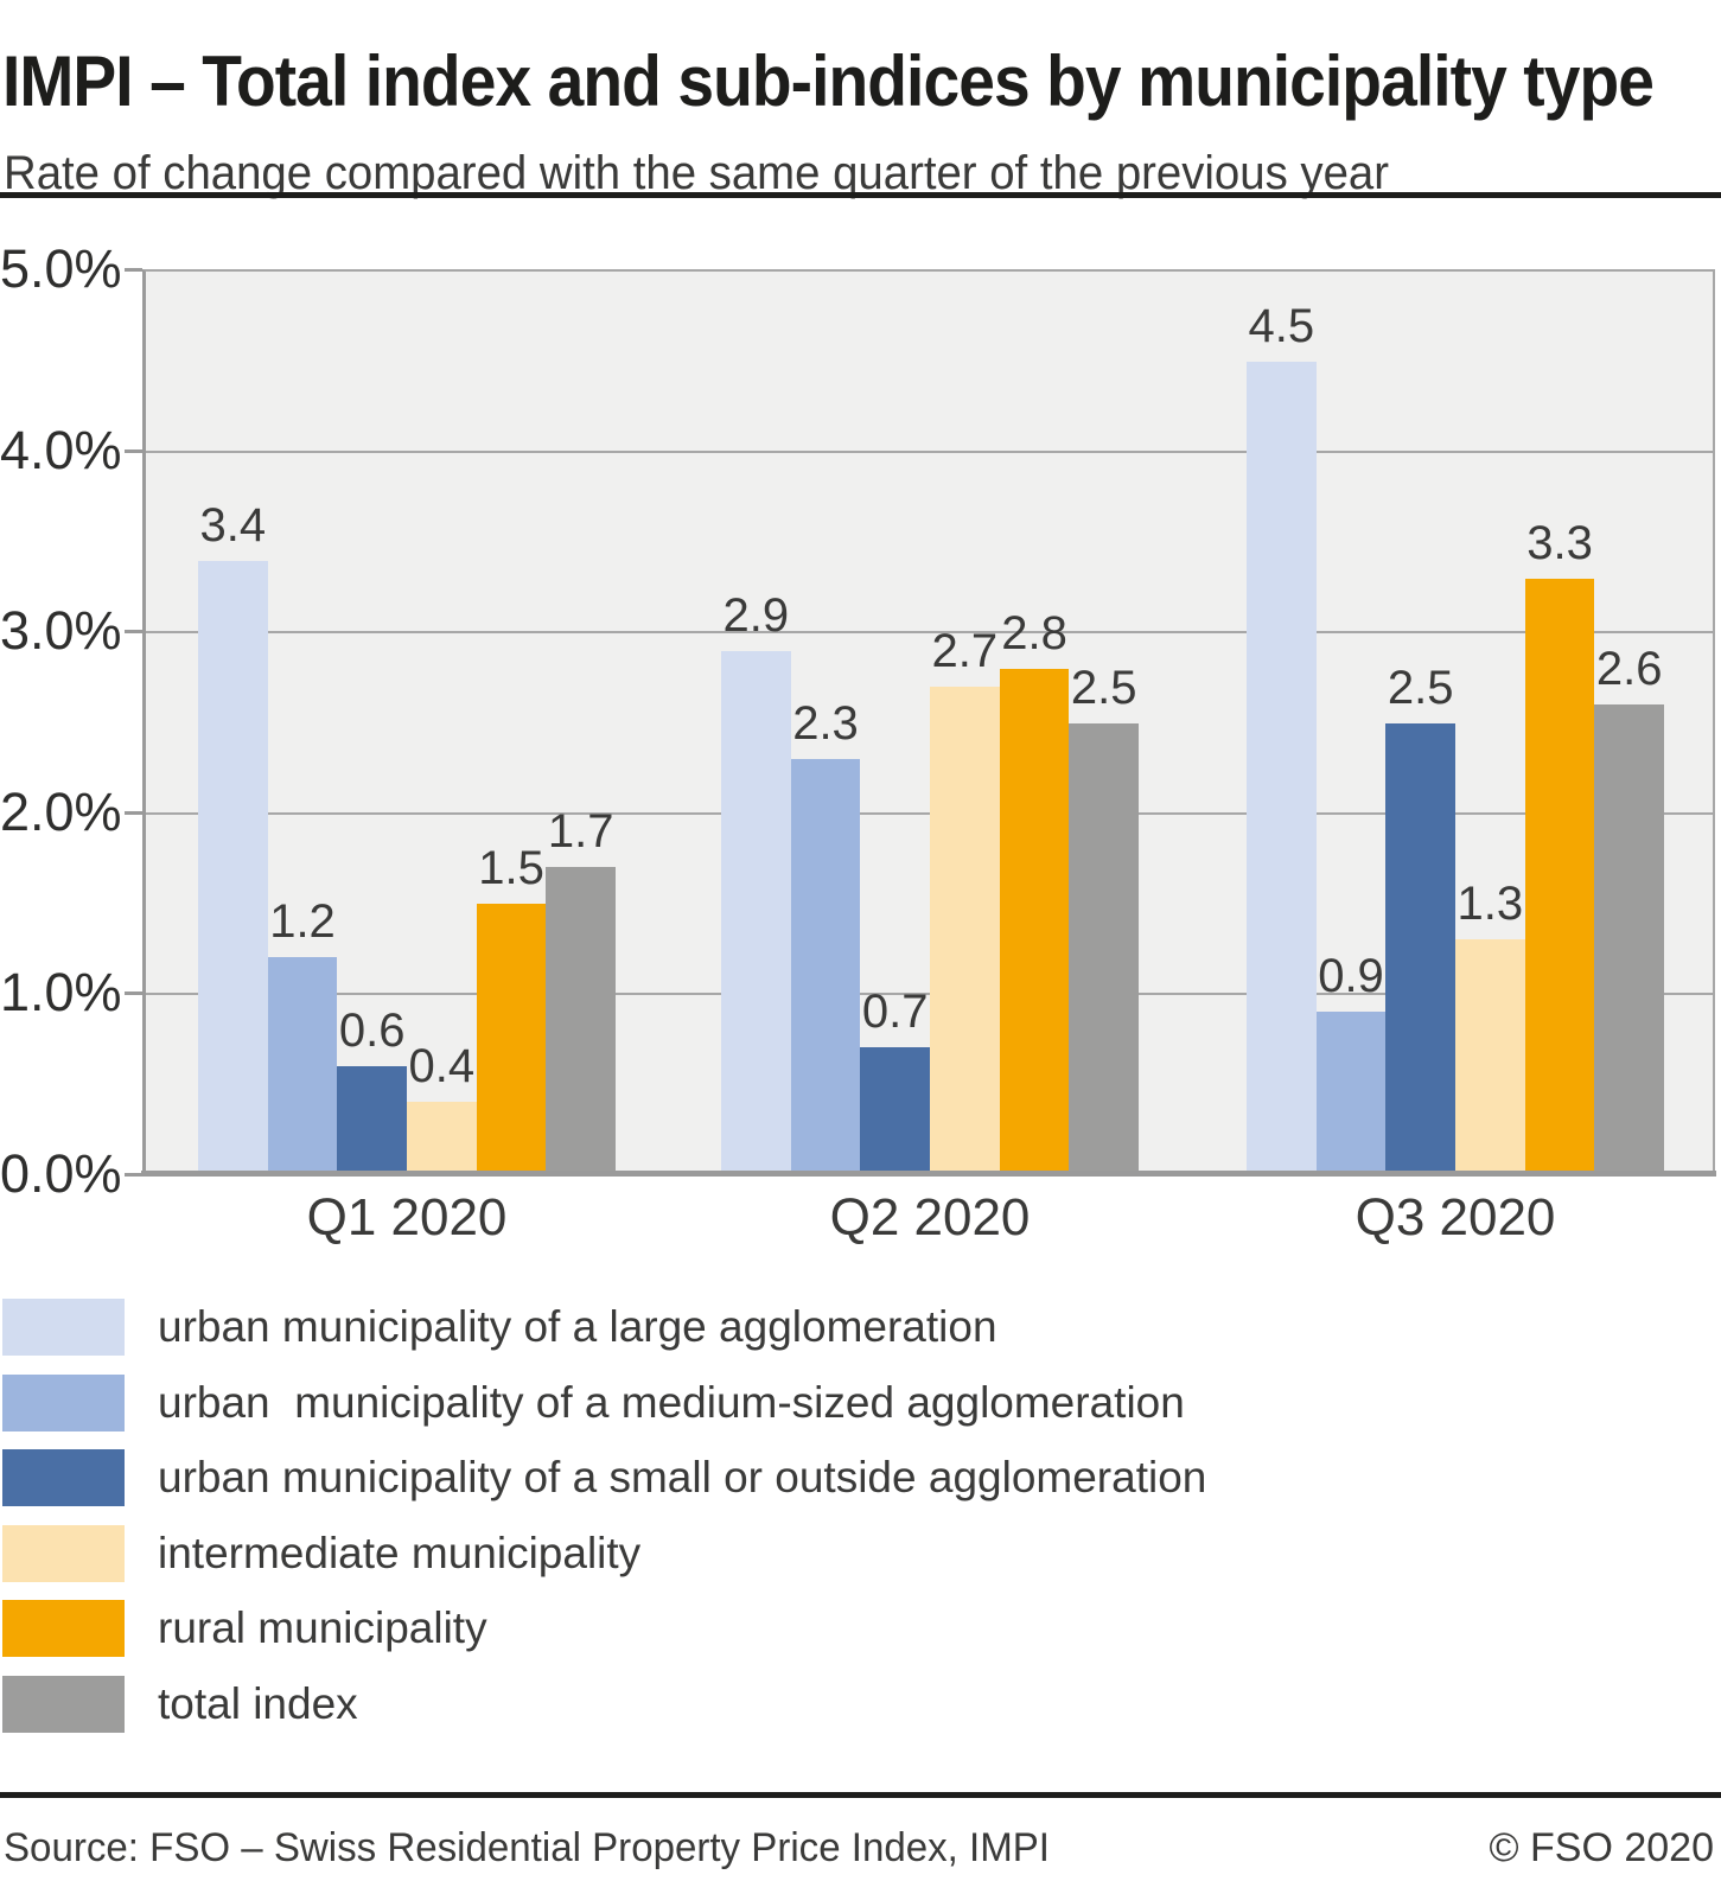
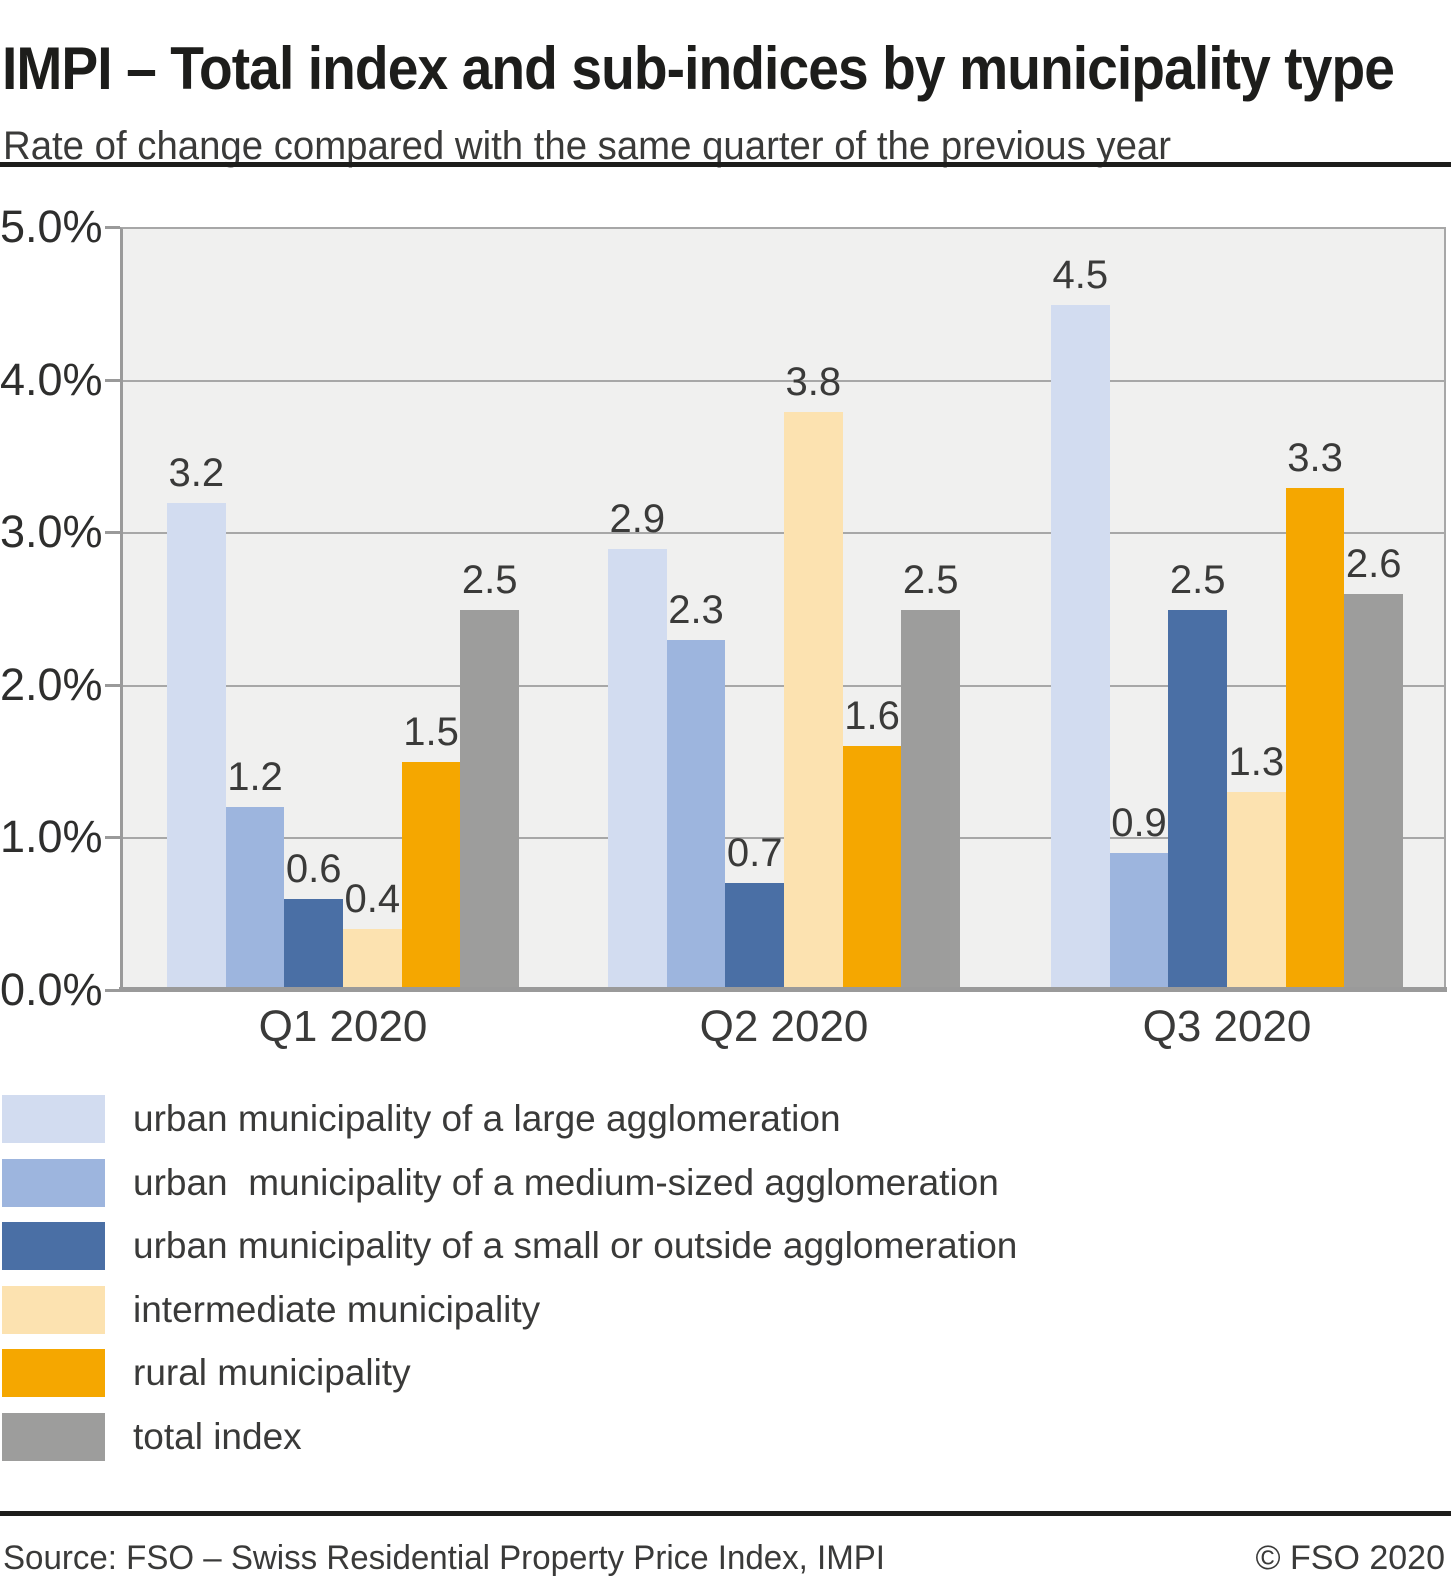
urban municipality of a large agglomeration/Q1 2020: 3.4 -> 3.2
total index/Q1 2020: 1.7 -> 2.5
intermediate municipality/Q2 2020: 2.7 -> 3.8
rural municipality/Q2 2020: 2.8 -> 1.6
